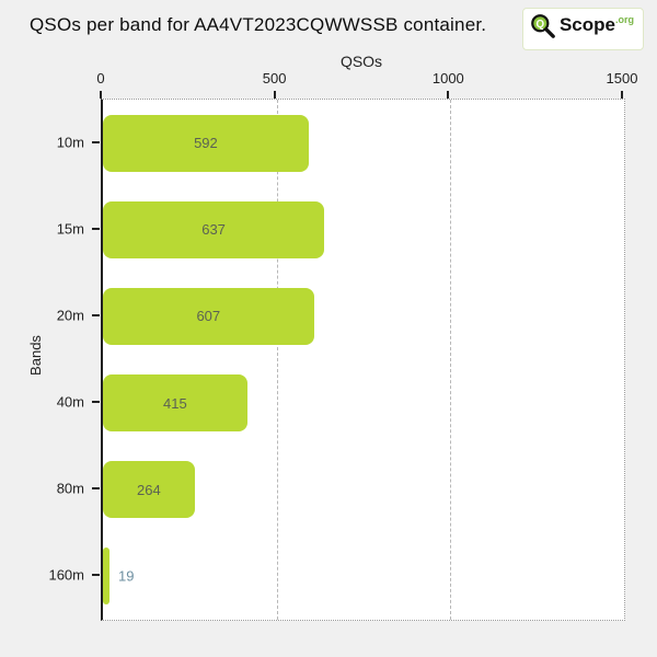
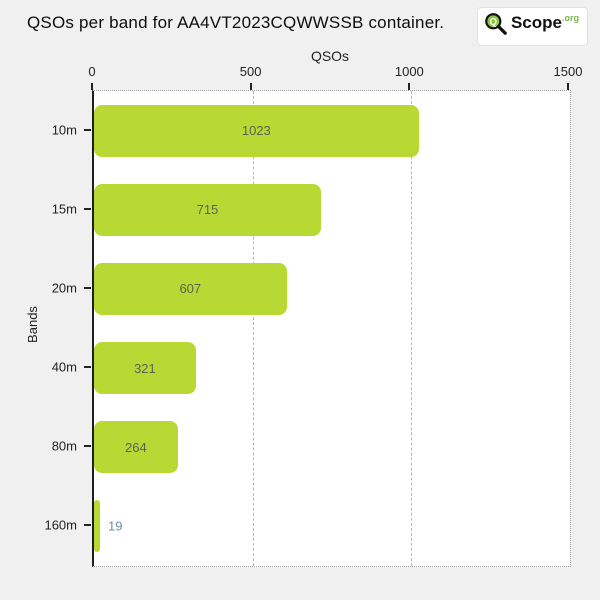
10m: 592 -> 1023
15m: 637 -> 715
40m: 415 -> 321
